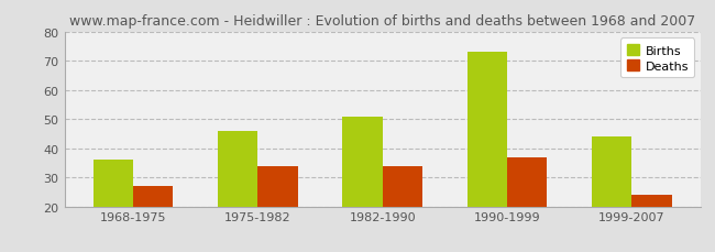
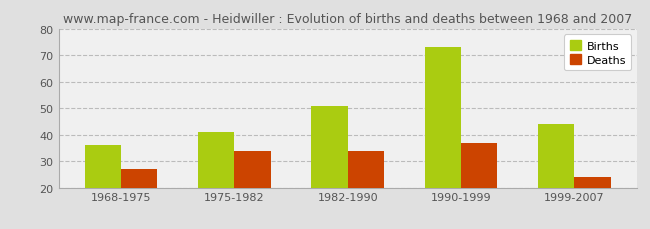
Births/1975-1982: 46 -> 41
